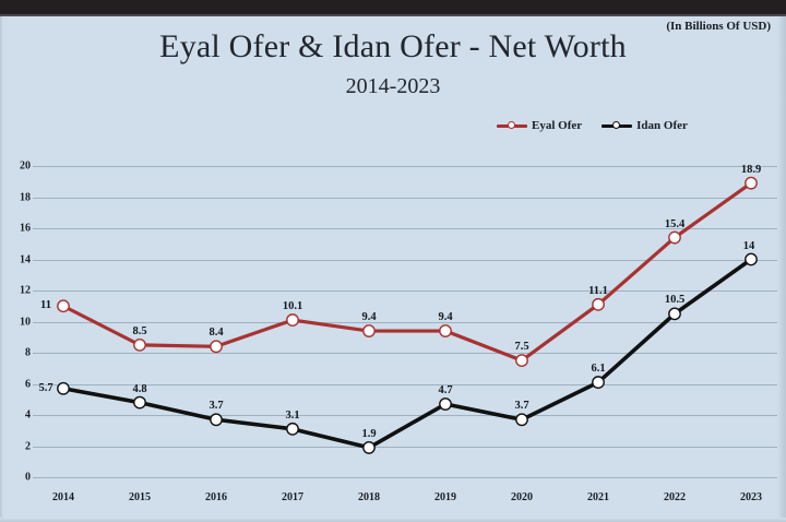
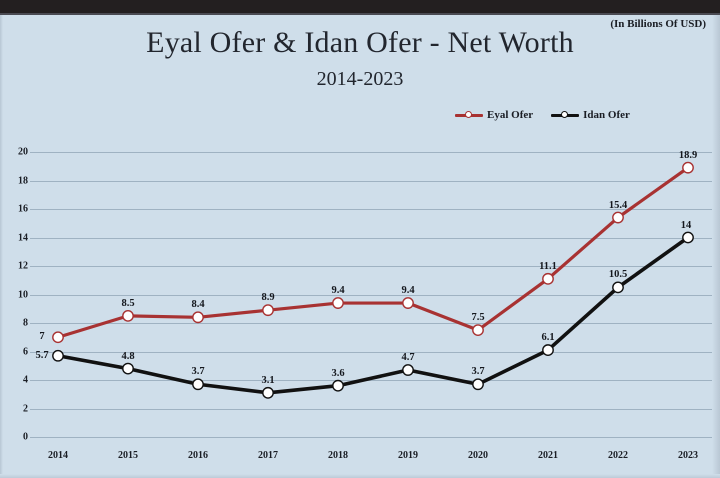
Eyal Ofer/2014: 11 -> 7
Eyal Ofer/2017: 10.1 -> 8.9
Idan Ofer/2018: 1.9 -> 3.6
